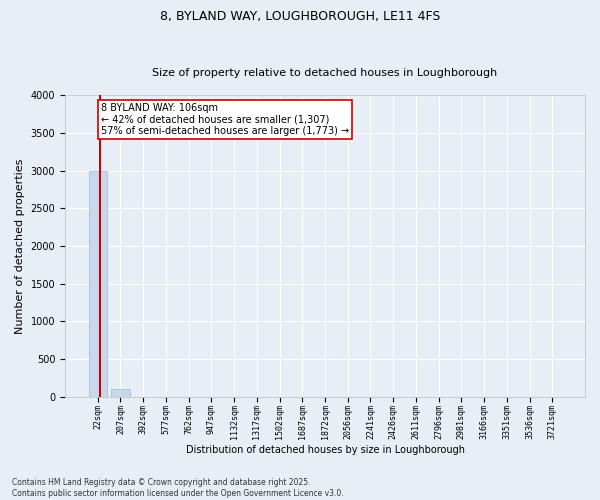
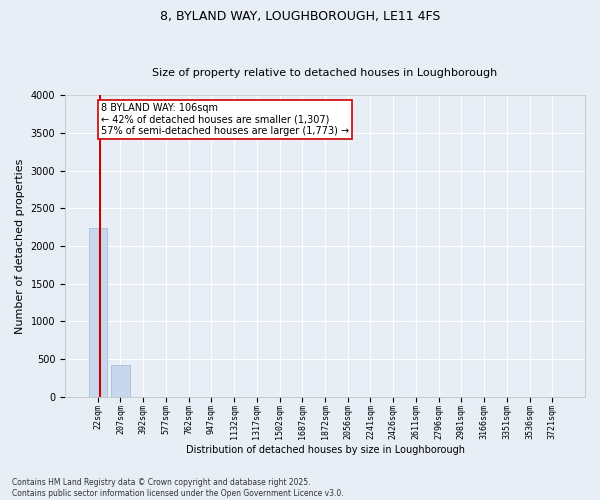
22sqm: 3000 -> 2240
207sqm: 110 -> 420
